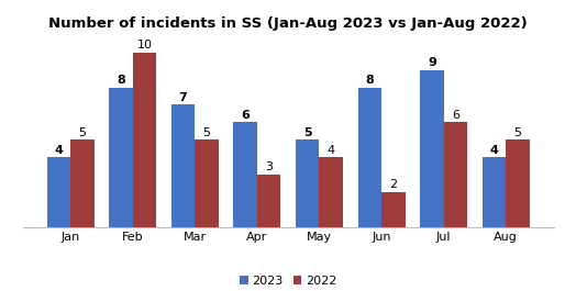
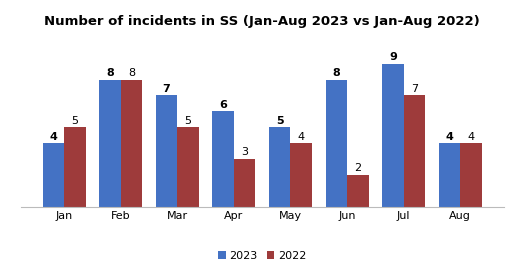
2022/Feb: 10 -> 8
2022/Jul: 6 -> 7
2022/Aug: 5 -> 4
